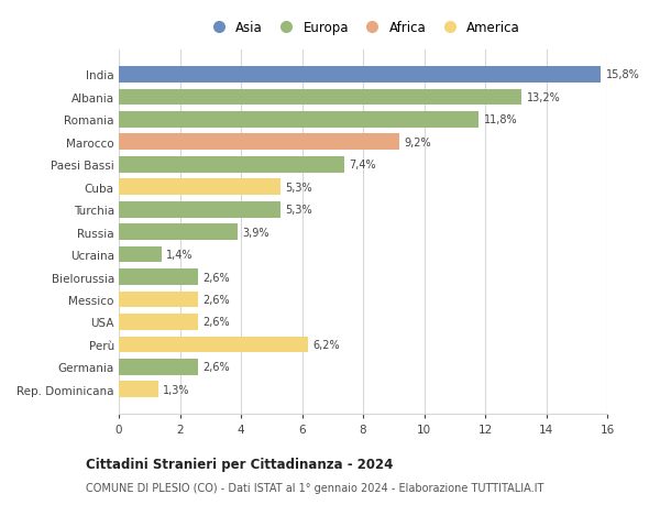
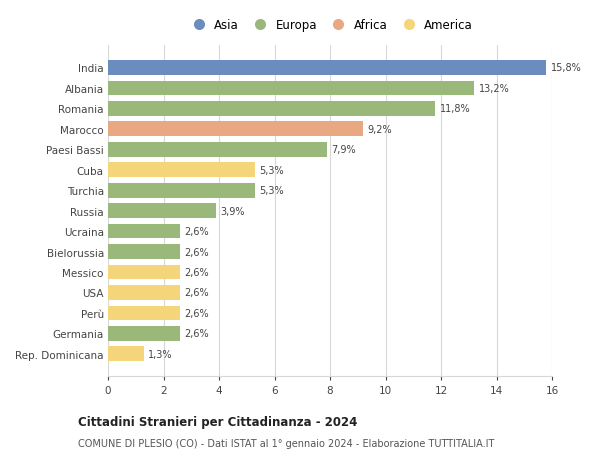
Paesi Bassi: 7,4% -> 7,9%
Ucraina: 1,4% -> 2,6%
Perù: 6,2% -> 2,6%
